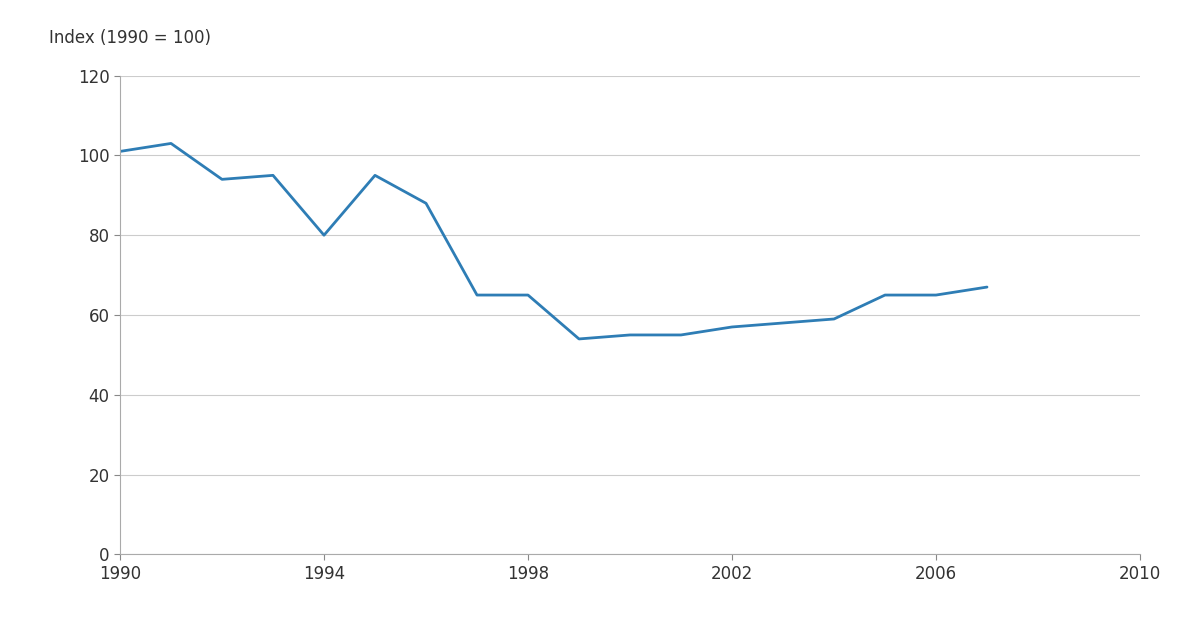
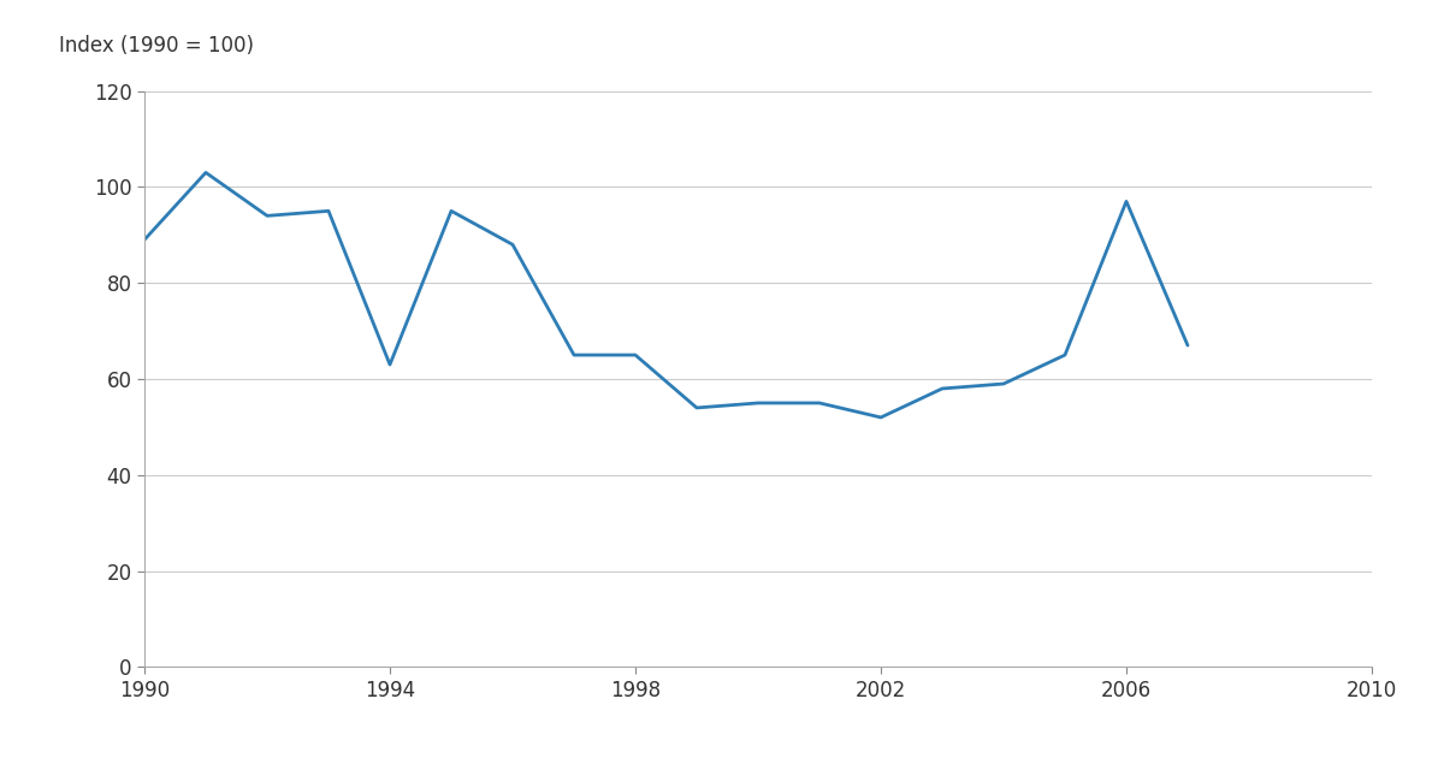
1990: 101 -> 89
1994: 80 -> 63
2002: 57 -> 52
2006: 65 -> 97
